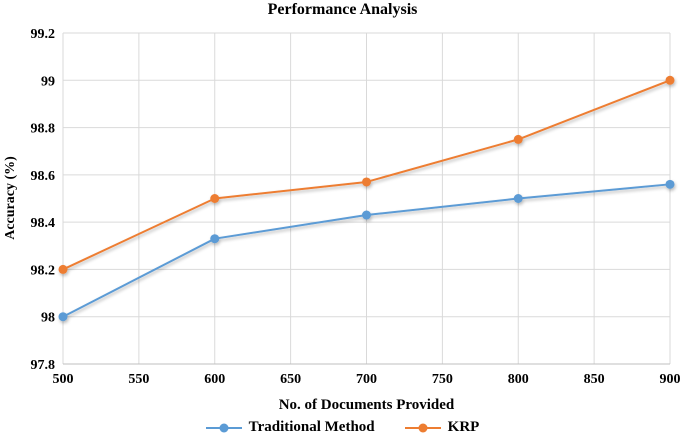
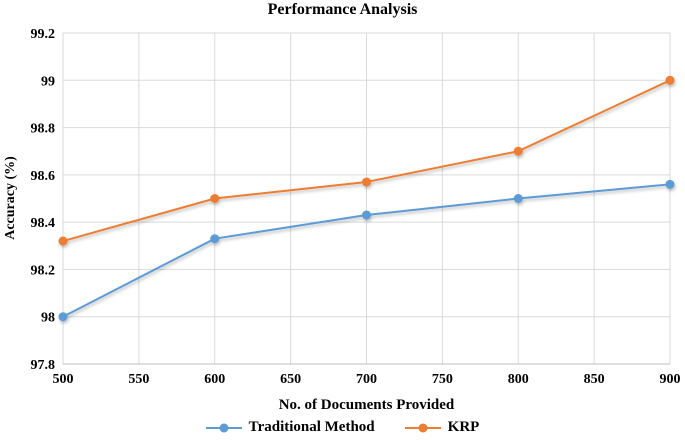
KRP/500: 98.20 -> 98.32
KRP/800: 98.75 -> 98.70
